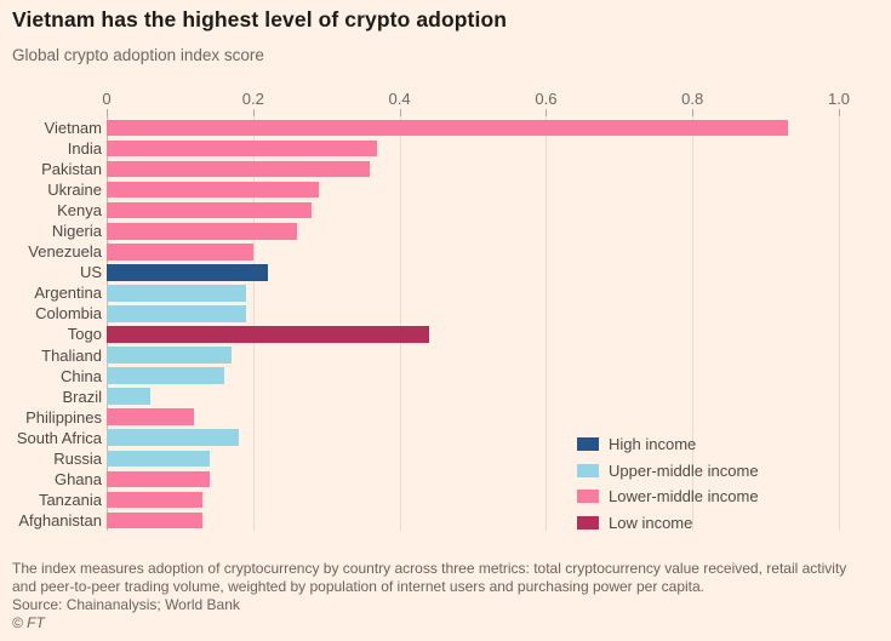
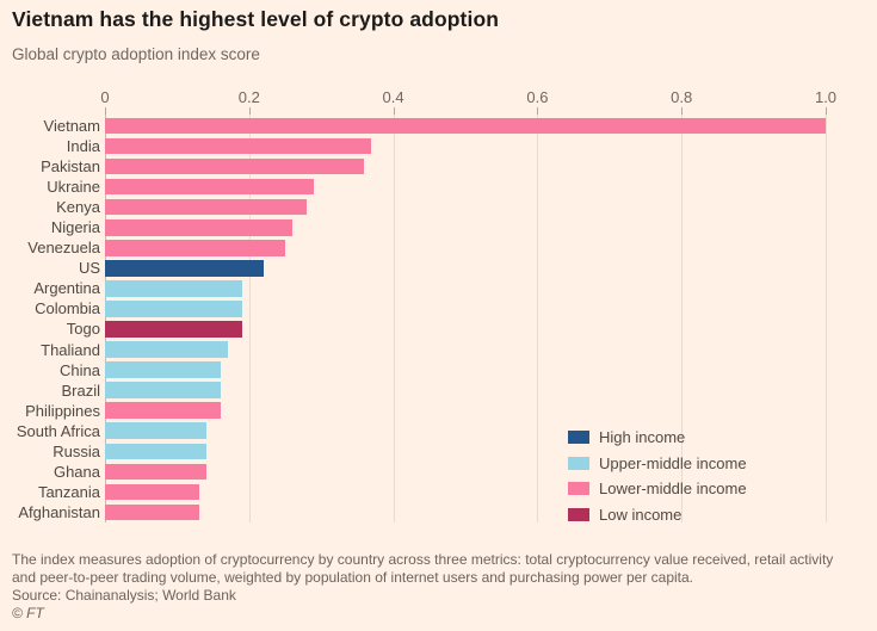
Vietnam: 0.93 -> 1.00
Venezuela: 0.20 -> 0.25
Togo: 0.44 -> 0.19
Brazil: 0.06 -> 0.16
Philippines: 0.12 -> 0.16
South Africa: 0.18 -> 0.14
